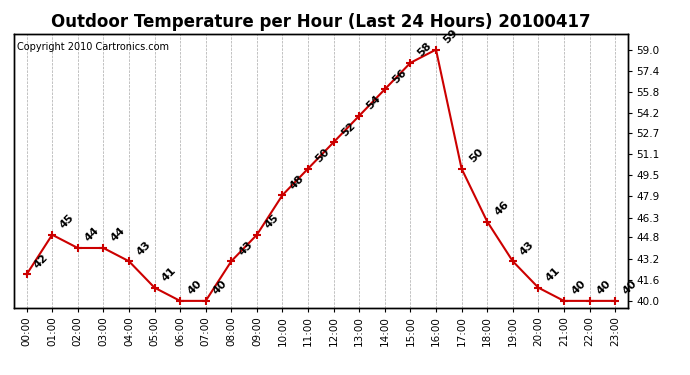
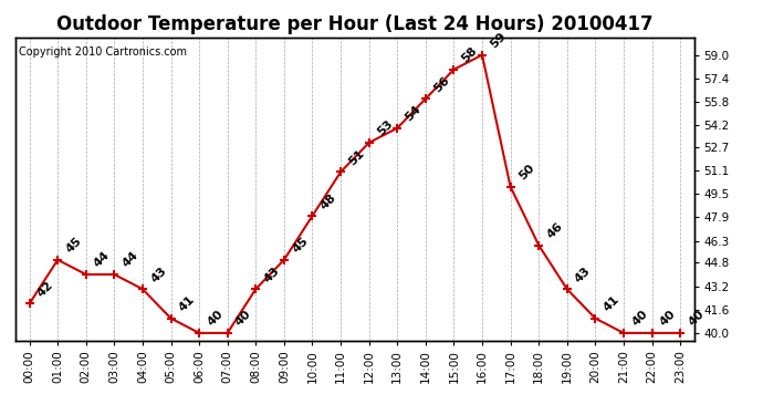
11:00: 50 -> 51
12:00: 52 -> 53
